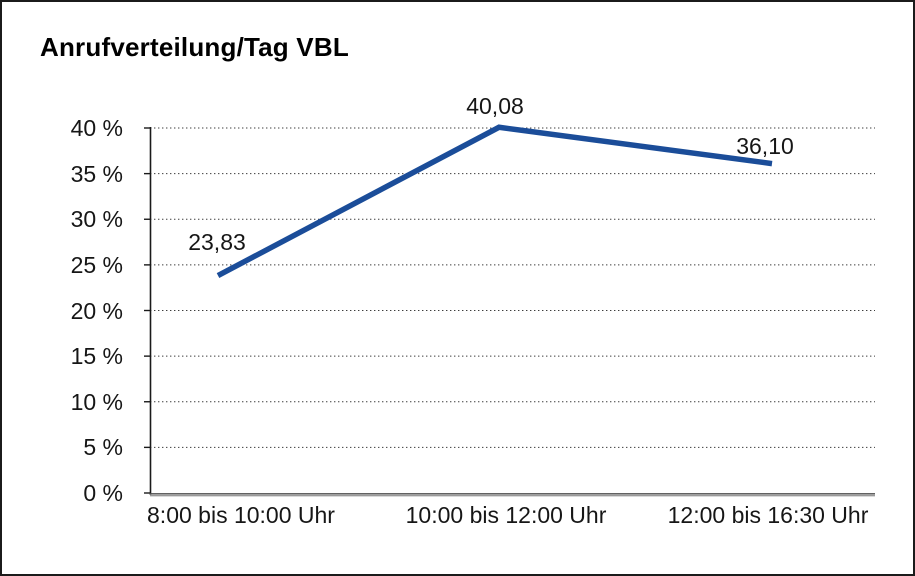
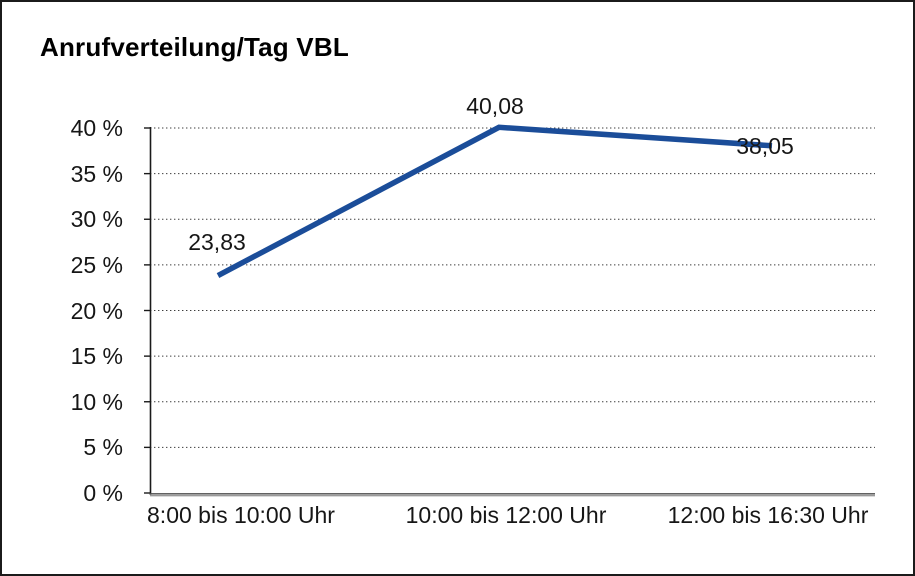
12:00 bis 16:30 Uhr: 36,10 -> 38,05
